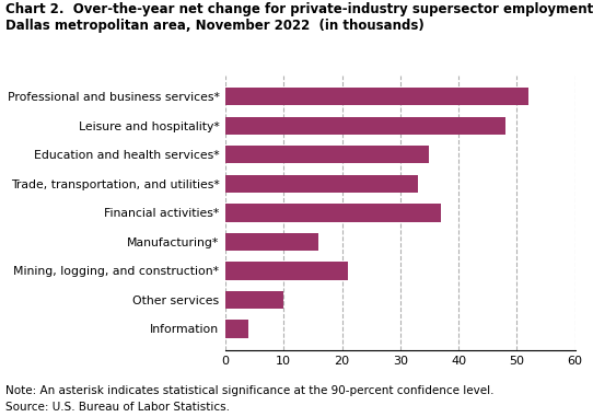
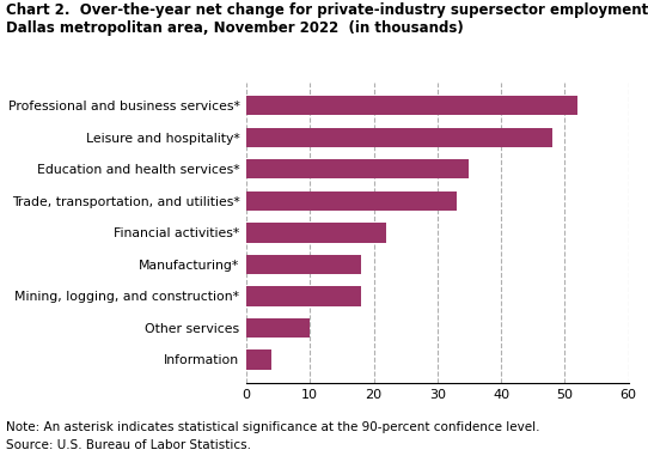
Financial activities*: 37 -> 22
Manufacturing*: 16 -> 18
Mining, logging, and construction*: 21 -> 18
